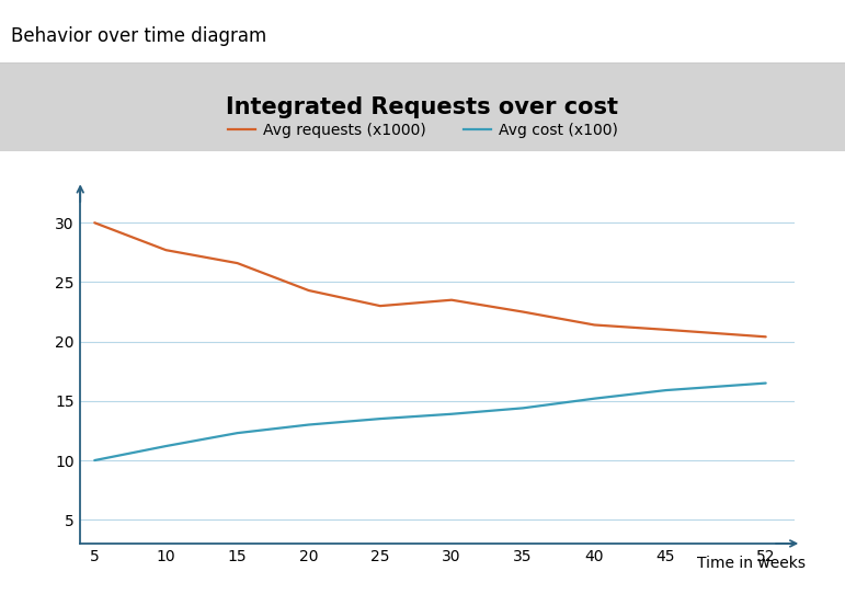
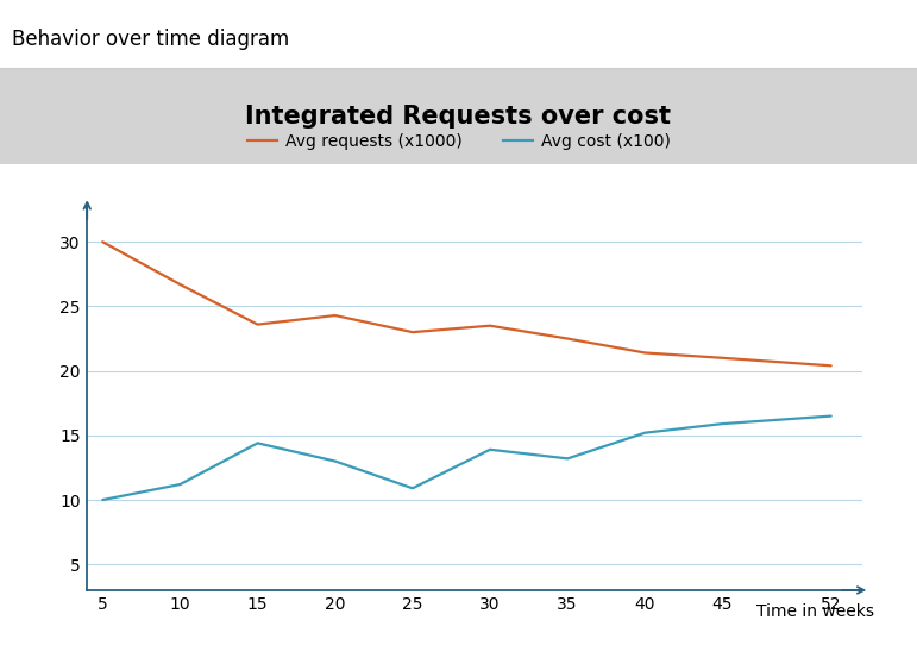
Avg requests (x1000)/10: 27.7 -> 26.7
Avg requests (x1000)/15: 26.6 -> 23.6
Avg cost (x100)/15: 12.3 -> 14.4
Avg cost (x100)/25: 13.5 -> 10.9
Avg cost (x100)/35: 14.4 -> 13.2
